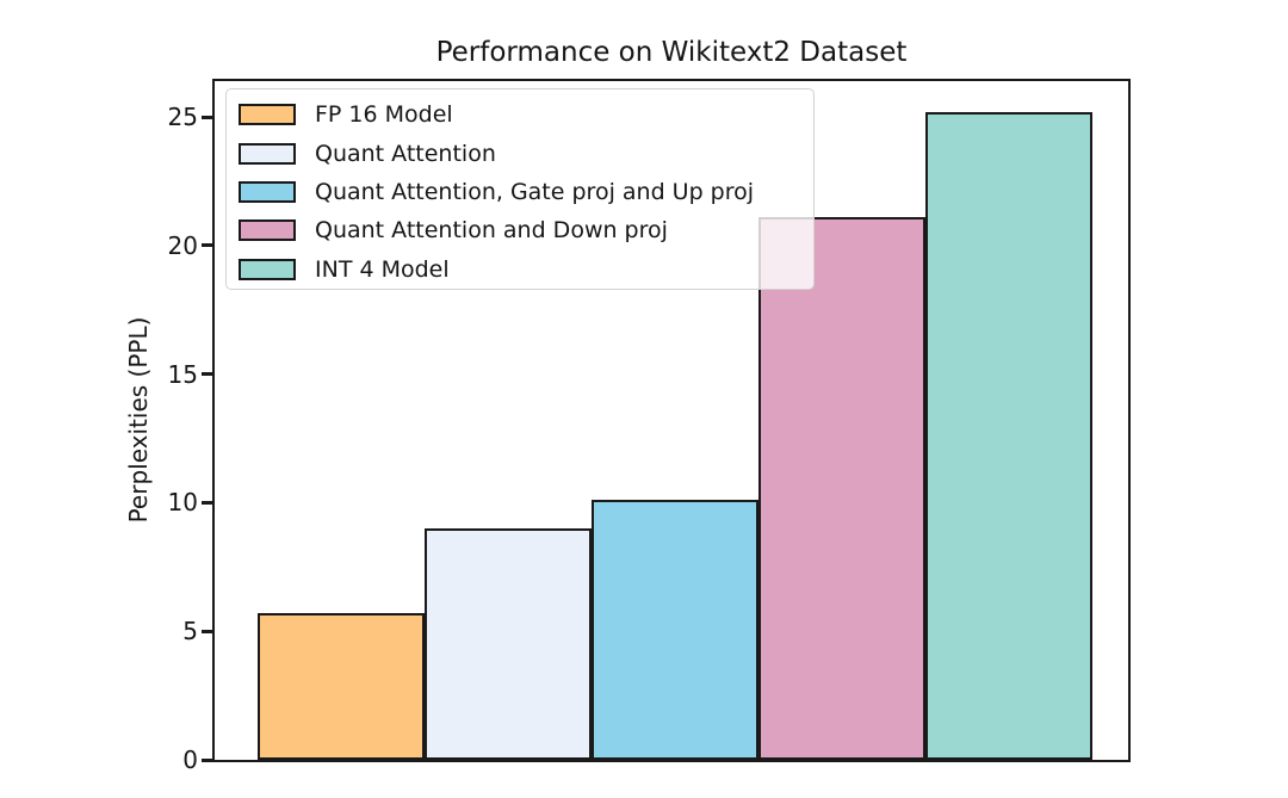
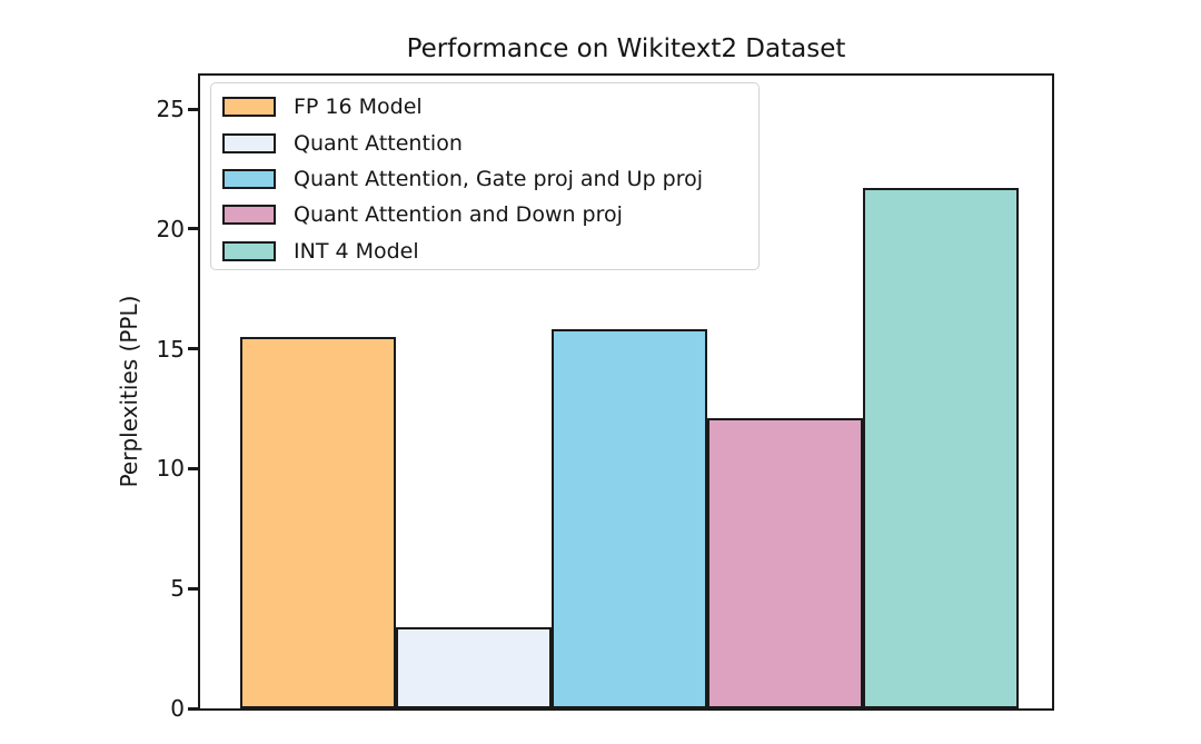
FP 16 Model: 5.7 -> 15.5
Quant Attention: 9.0 -> 3.4
Quant Attention, Gate proj and Up proj: 10.1 -> 15.8
Quant Attention and Down proj: 21.1 -> 12.1
INT 4 Model: 25.2 -> 21.7
